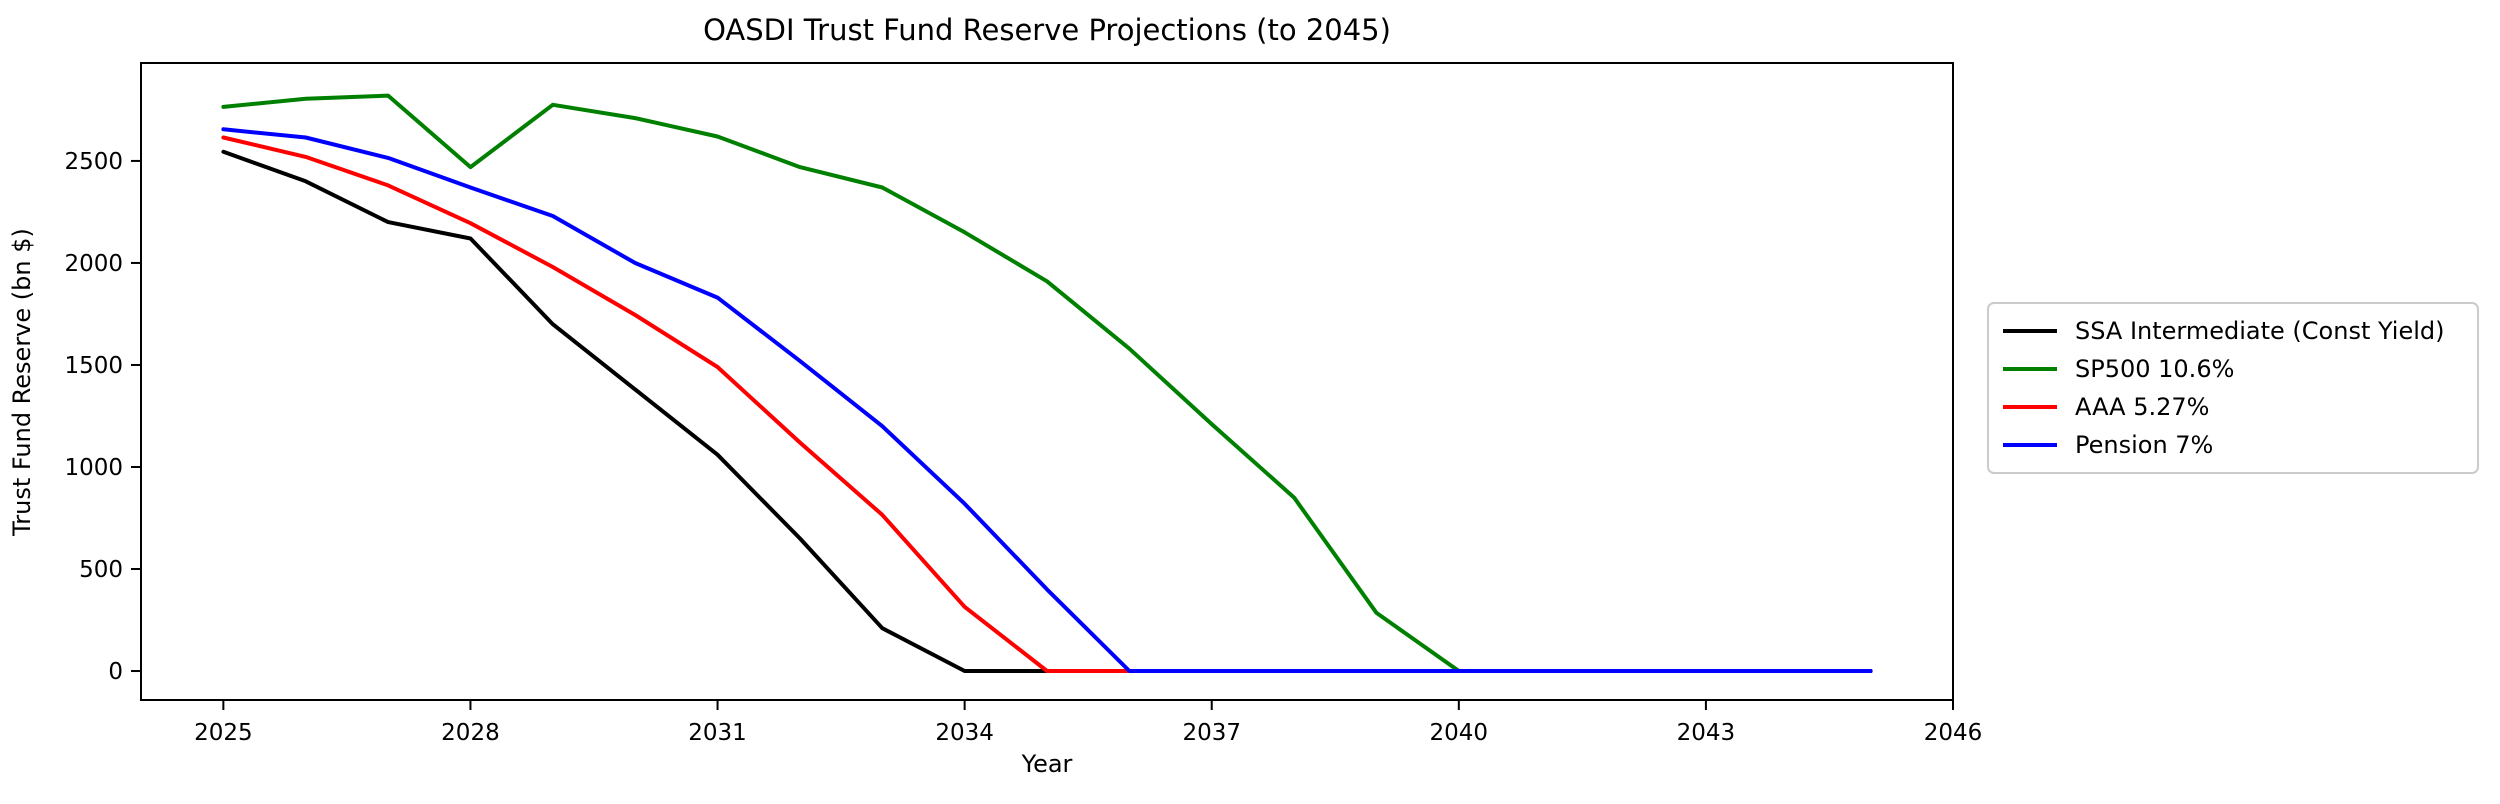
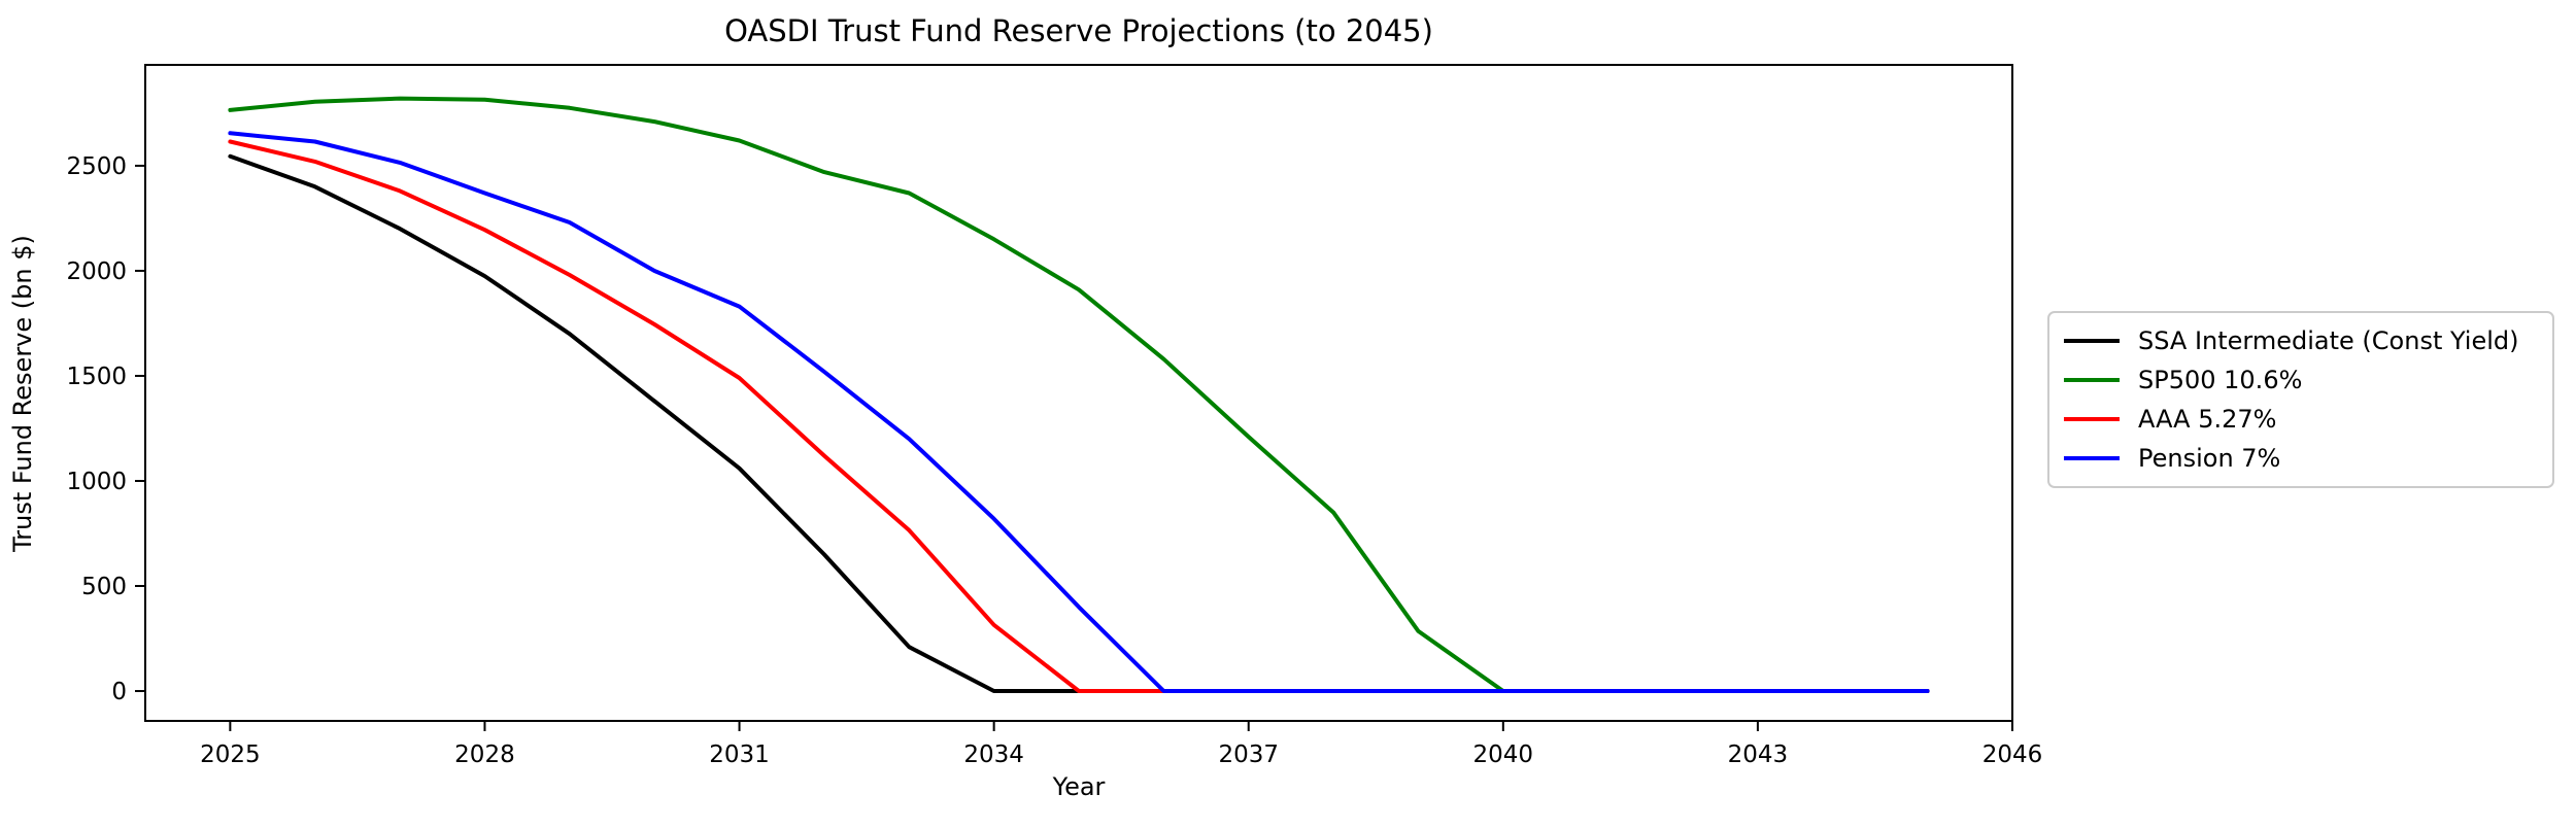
SSA Intermediate (Const Yield)/2028: 2120 -> 1980
SP500 10.6%/2028: 2470 -> 2820
